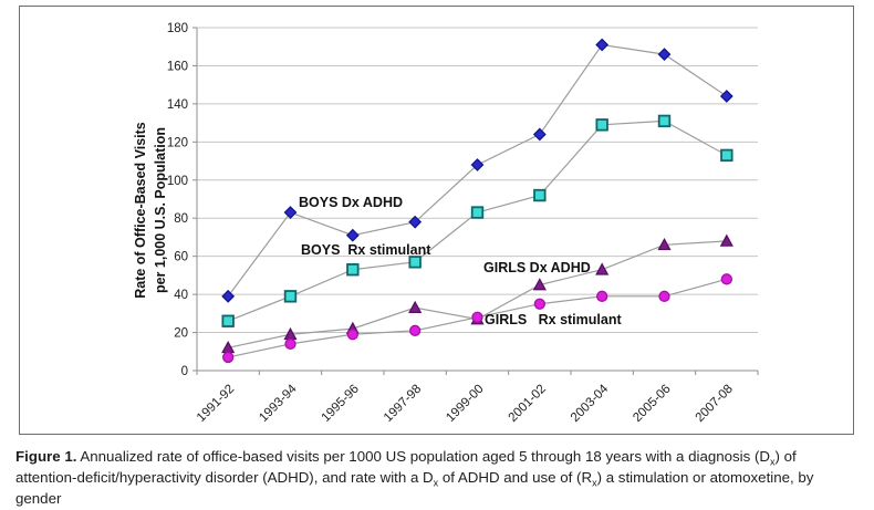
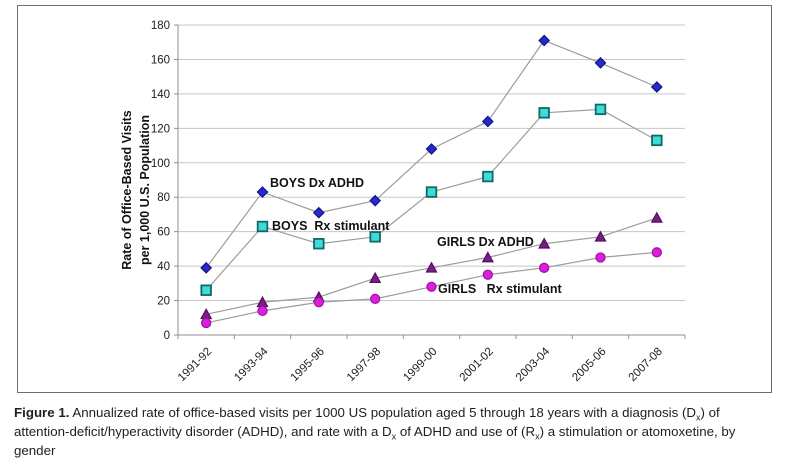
BOYS Rx stimulant/1993-94: 39 -> 63
GIRLS Dx ADHD/1999-00: 27 -> 39
BOYS Dx ADHD/2005-06: 166 -> 158
GIRLS Dx ADHD/2005-06: 66 -> 57
GIRLS Rx stimulant/2005-06: 39 -> 45
